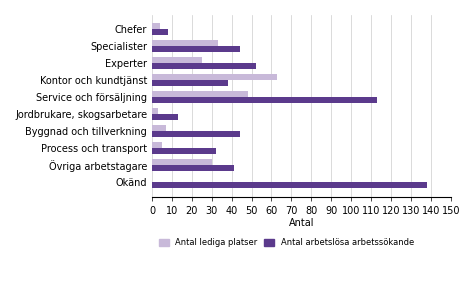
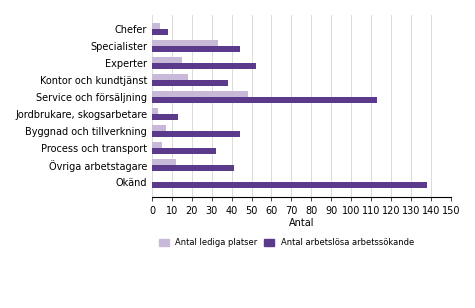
Antal lediga platser/Experter: 25 -> 15
Antal lediga platser/Kontor och kundtjänst: 63 -> 18
Antal lediga platser/Övriga arbetstagare: 30 -> 12
